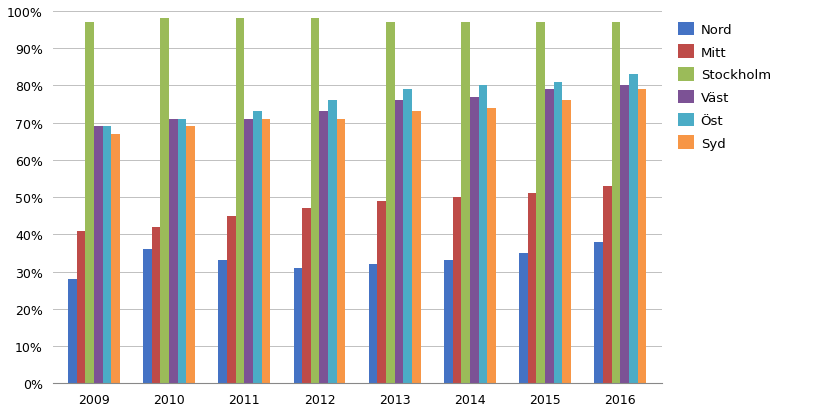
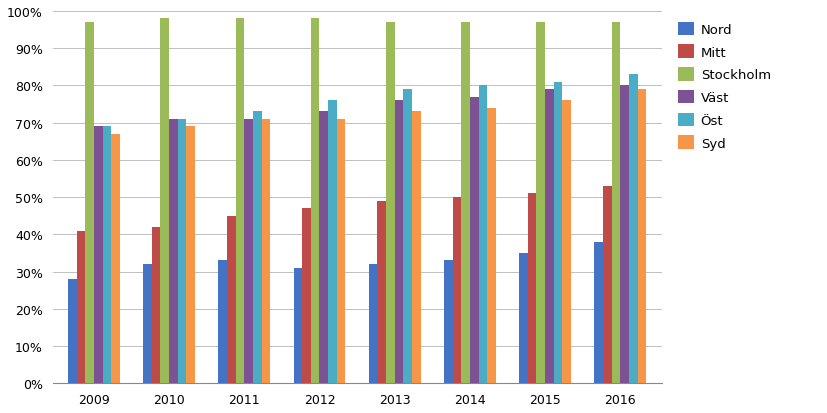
Nord/2010: 36% -> 32%
